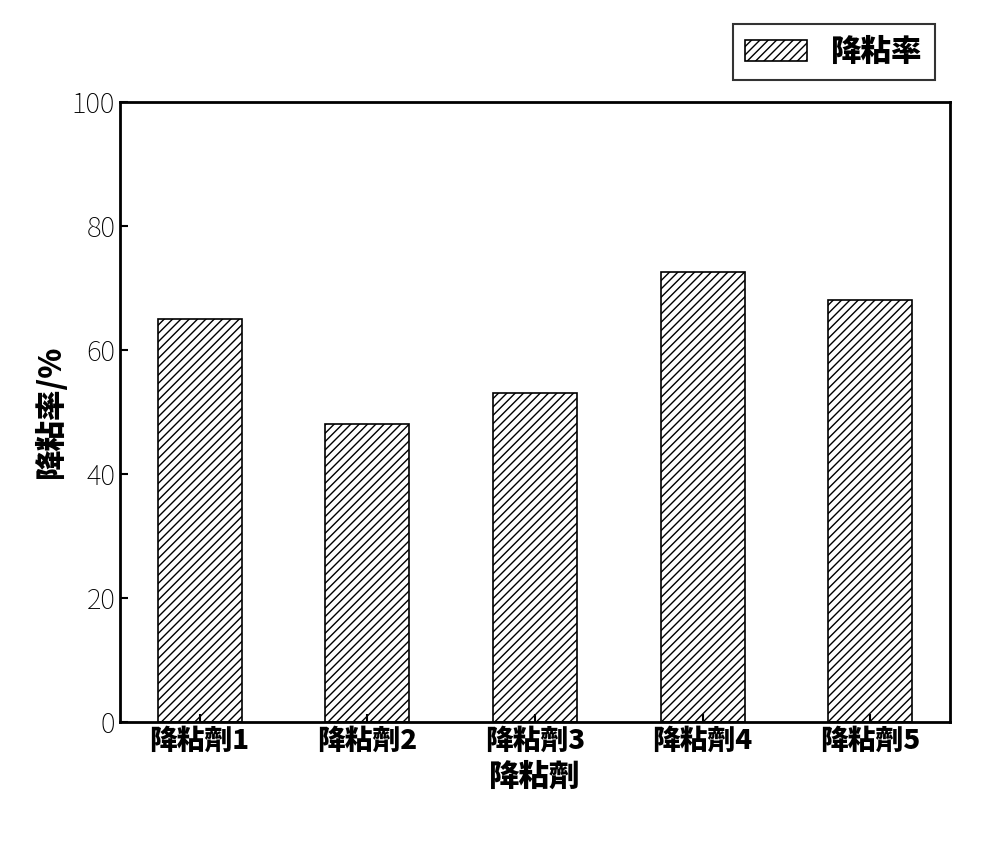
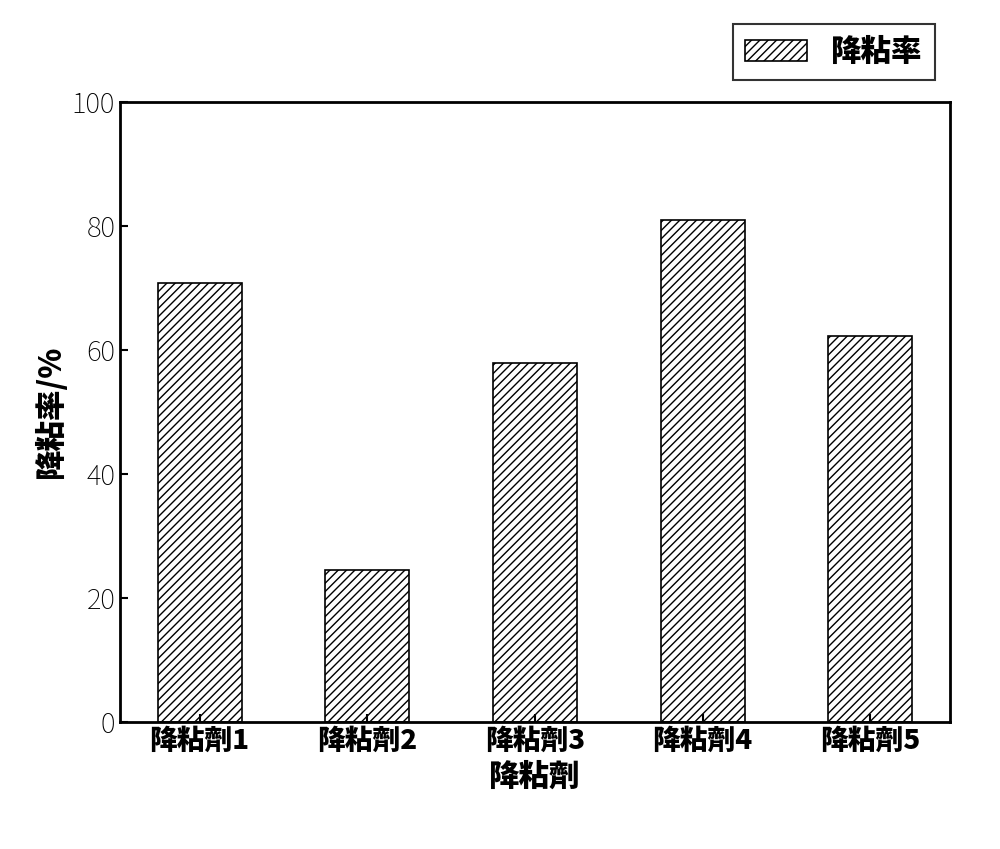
降粘劑1: 65.0 -> 70.8
降粘劑2: 48.0 -> 24.4
降粘劑3: 53.0 -> 57.8
降粘劑4: 72.5 -> 81.0
降粘劑5: 68.0 -> 62.2
